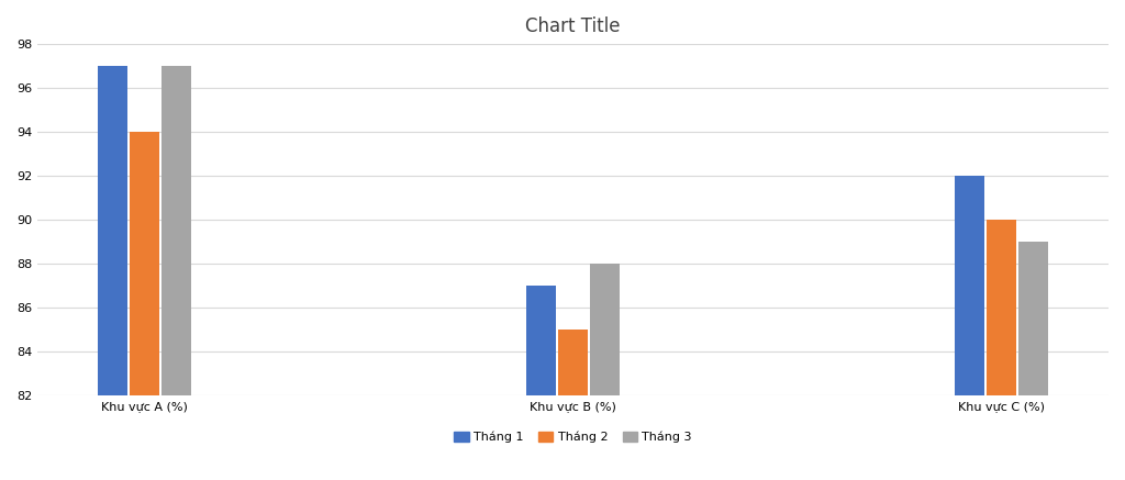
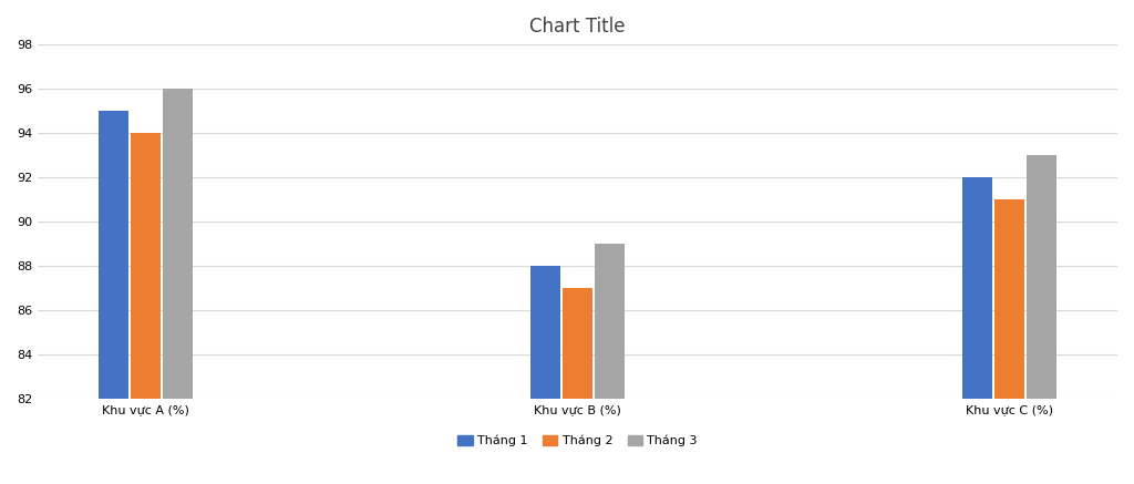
Tháng 1/Khu vực A (%): 97 -> 95
Tháng 3/Khu vực A (%): 97 -> 96
Tháng 1/Khu vực B (%): 87 -> 88
Tháng 2/Khu vực B (%): 85 -> 87
Tháng 3/Khu vực B (%): 88 -> 89
Tháng 2/Khu vực C (%): 90 -> 91
Tháng 3/Khu vực C (%): 89 -> 93
